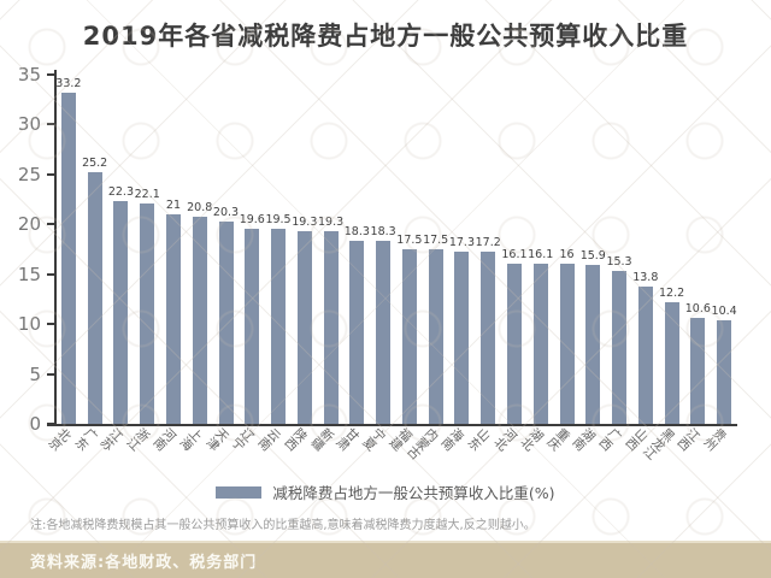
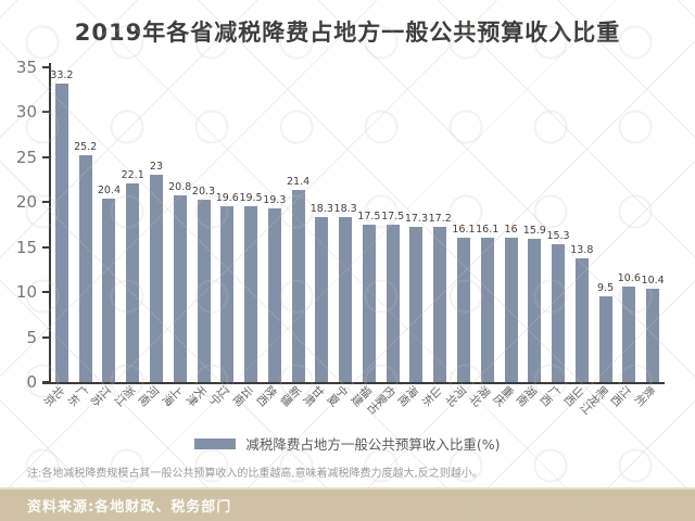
江苏: 22.3 -> 20.4
河南: 21 -> 23
新疆: 19.3 -> 21.4
黑龙江: 12.2 -> 9.5
